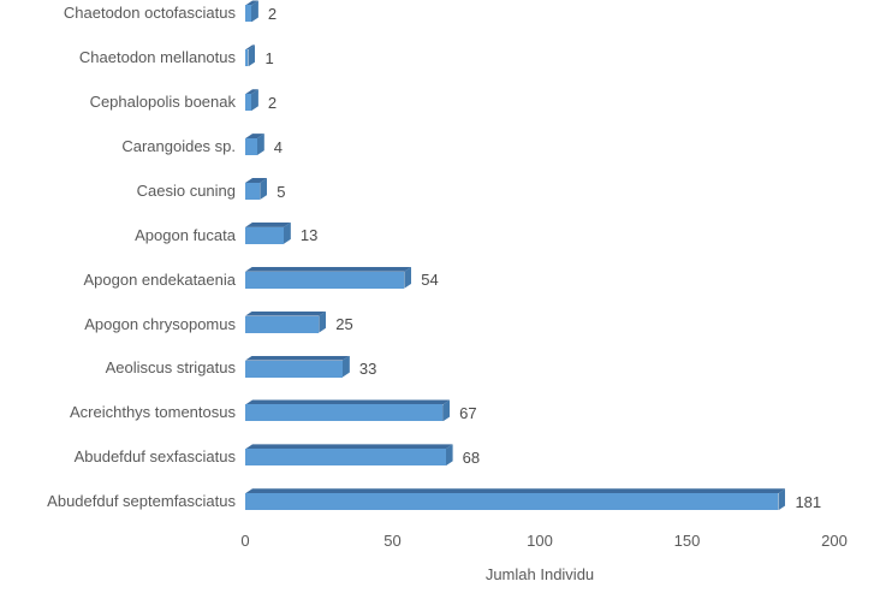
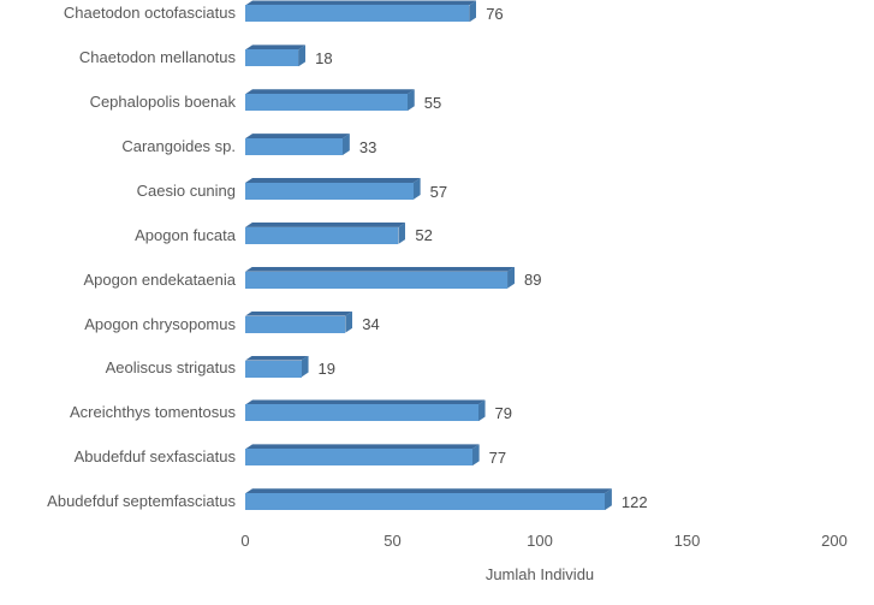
Chaetodon octofasciatus: 2 -> 76
Chaetodon mellanotus: 1 -> 18
Cephalopolis boenak: 2 -> 55
Carangoides sp.: 4 -> 33
Caesio cuning: 5 -> 57
Apogon fucata: 13 -> 52
Apogon endekataenia: 54 -> 89
Apogon chrysopomus: 25 -> 34
Aeoliscus strigatus: 33 -> 19
Acreichthys tomentosus: 67 -> 79
Abudefduf sexfasciatus: 68 -> 77
Abudefduf septemfasciatus: 181 -> 122
